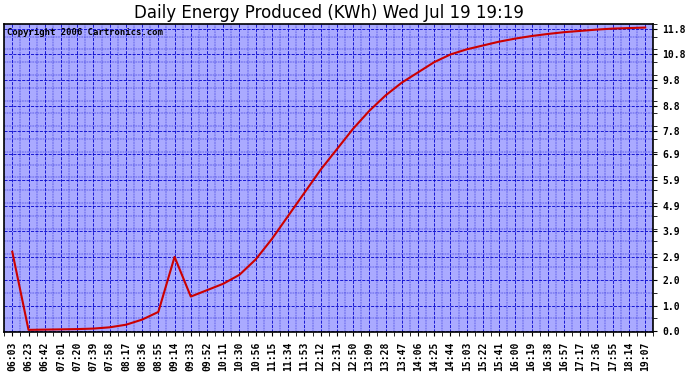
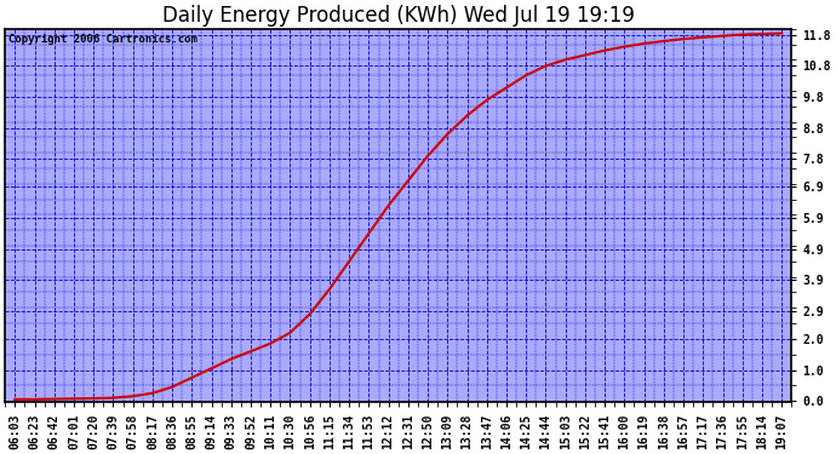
06:03: 3.10 -> 0.05
09:14: 2.90 -> 1.05
